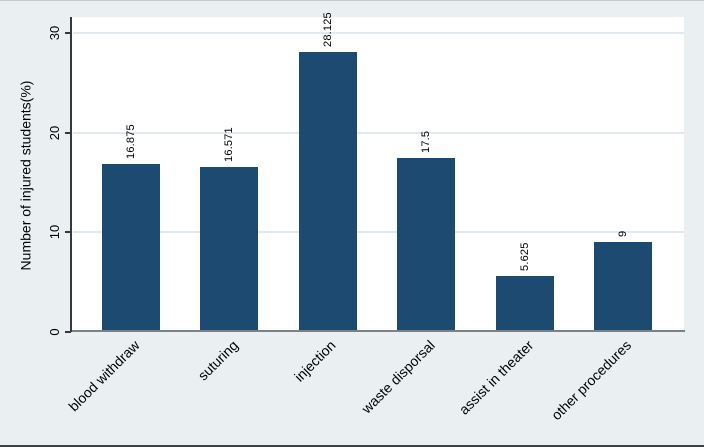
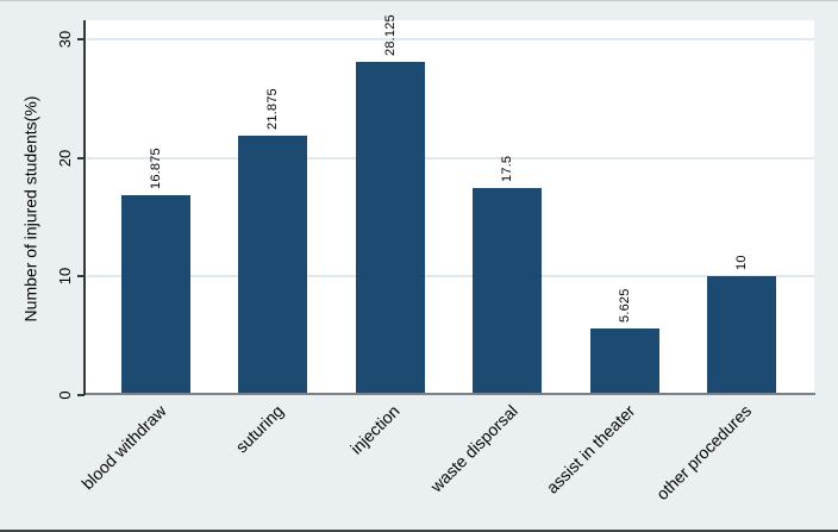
suturing: 16.571 -> 21.875
other procedures: 9 -> 10
